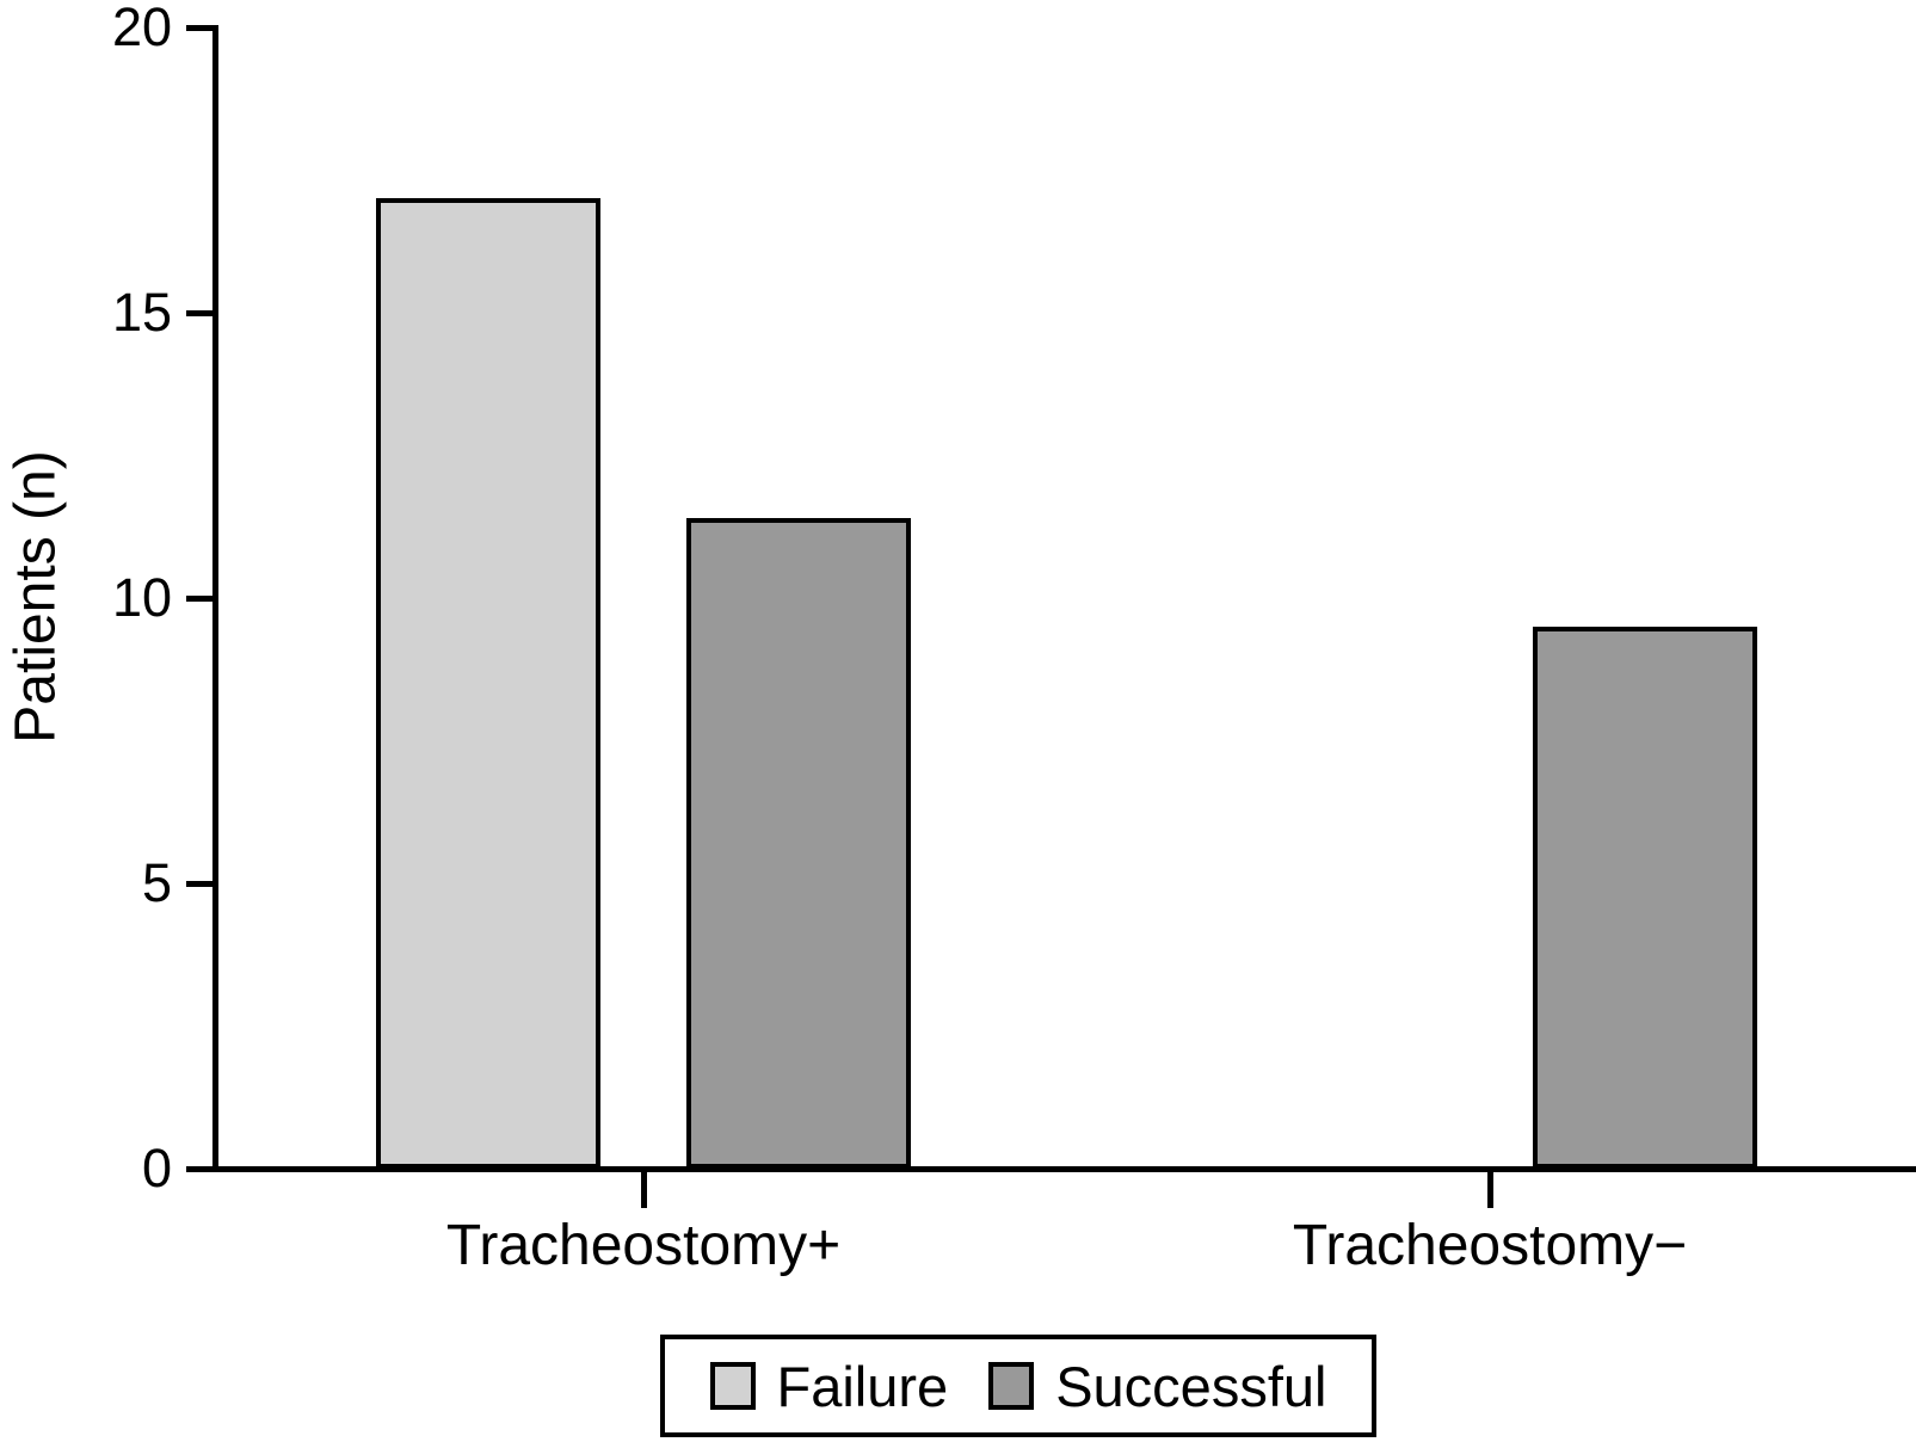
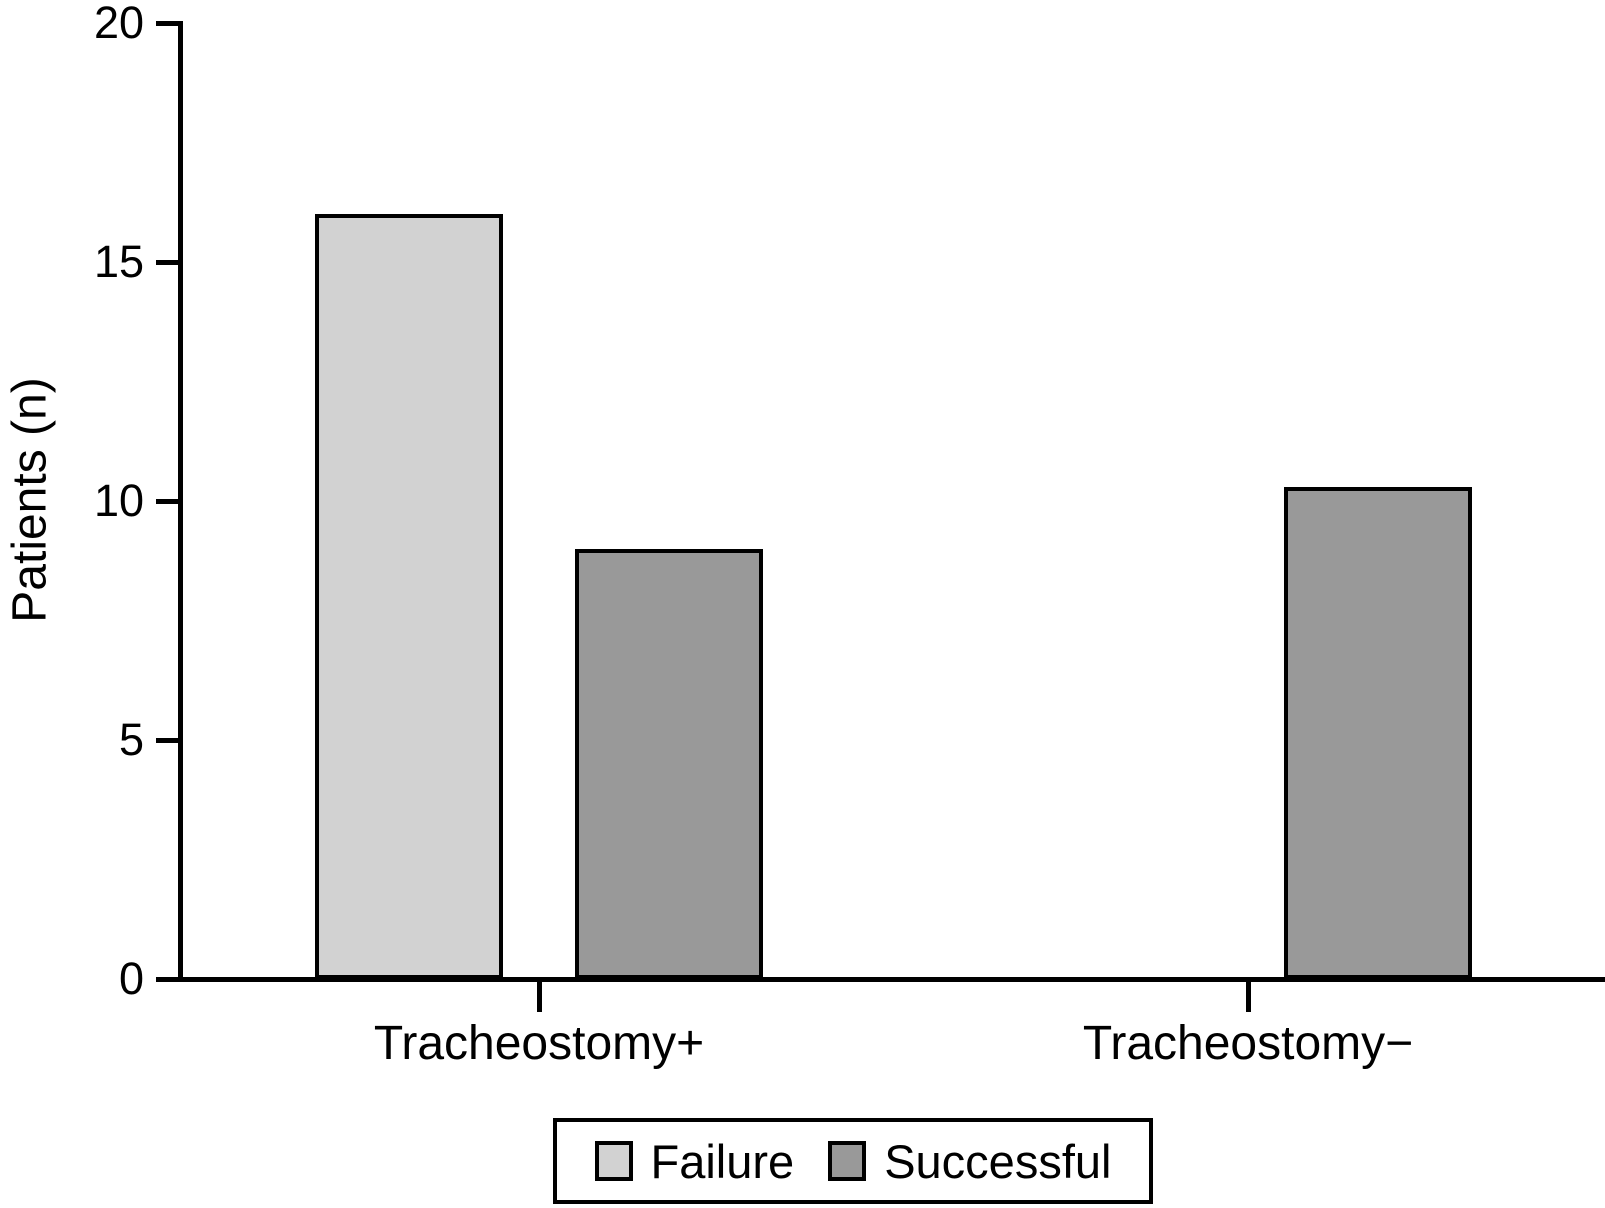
Failure/Tracheostomy+: 17 -> 16
Successful/Tracheostomy+: 11.4 -> 9.0
Successful/Tracheostomy−: 9.5 -> 10.3
